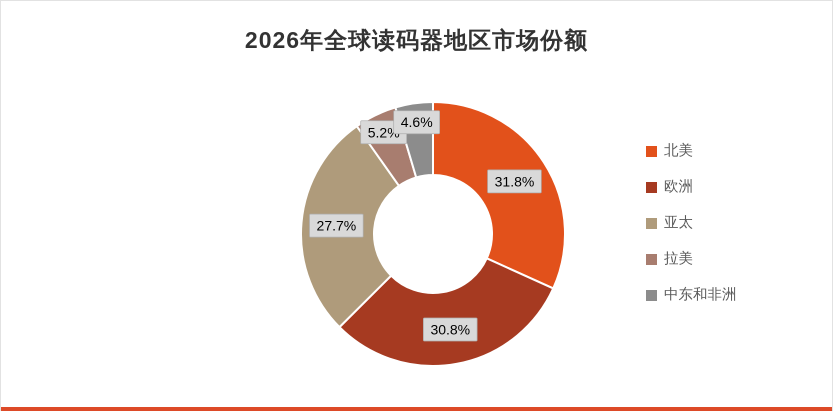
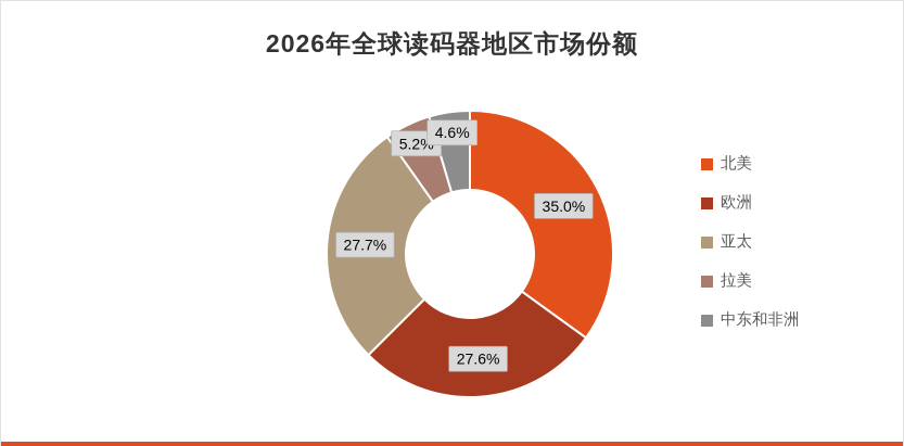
北美: 31.8% -> 35.0%
欧洲: 30.8% -> 27.6%
